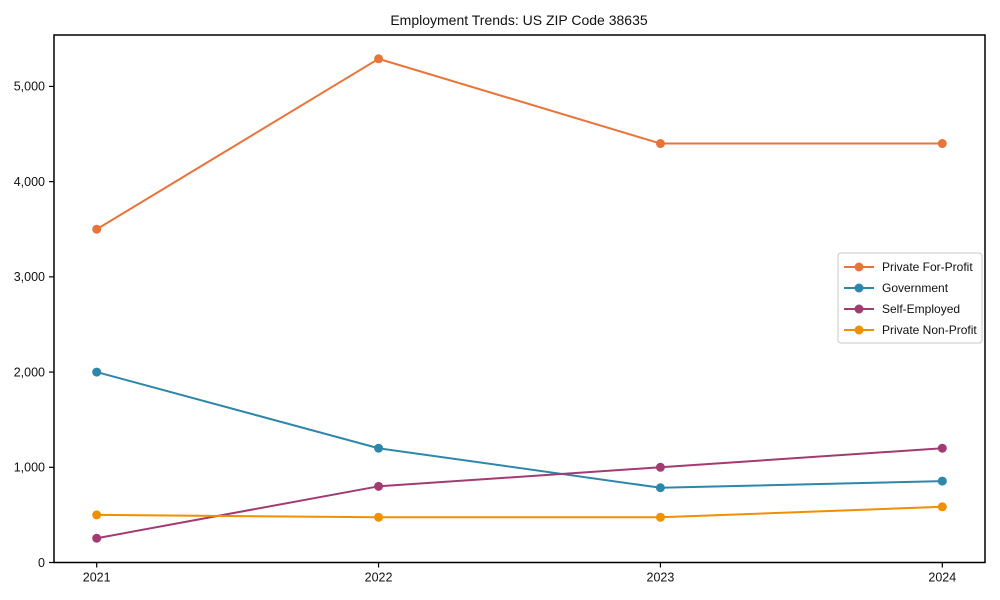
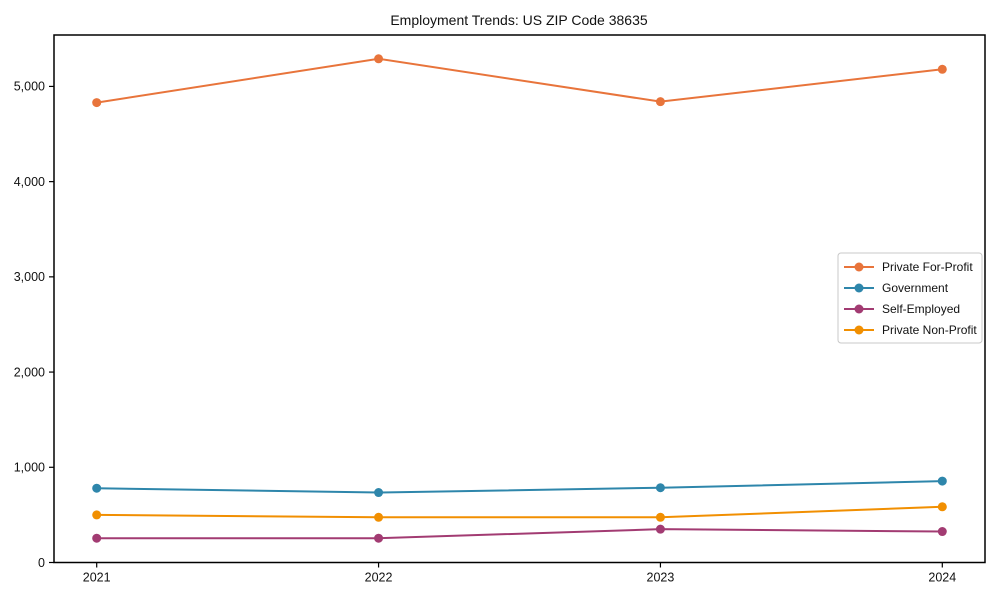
Private For-Profit/2021: 3500 -> 4800
Government/2021: 2000 -> 800
Government/2022: 1200 -> 700
Self-Employed/2022: 800 -> 300
Private For-Profit/2023: 4400 -> 4800
Self-Employed/2023: 1000 -> 400
Private For-Profit/2024: 4400 -> 5200
Self-Employed/2024: 1200 -> 300
